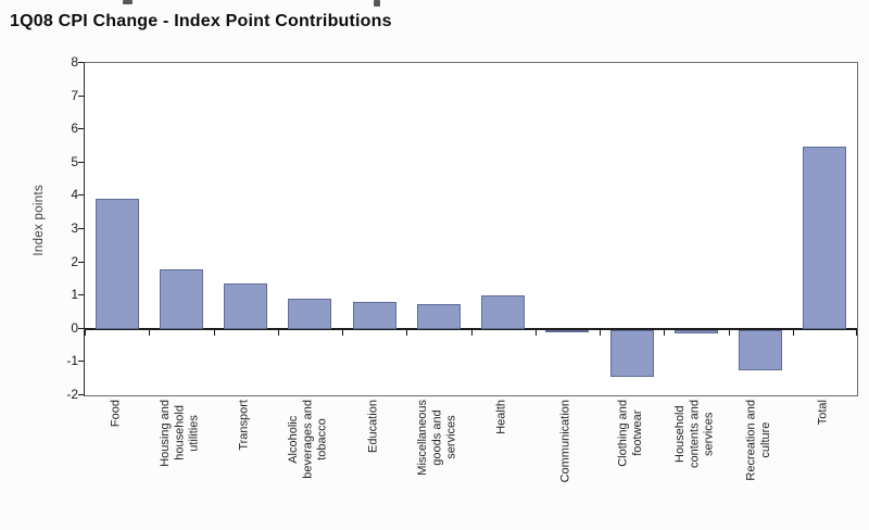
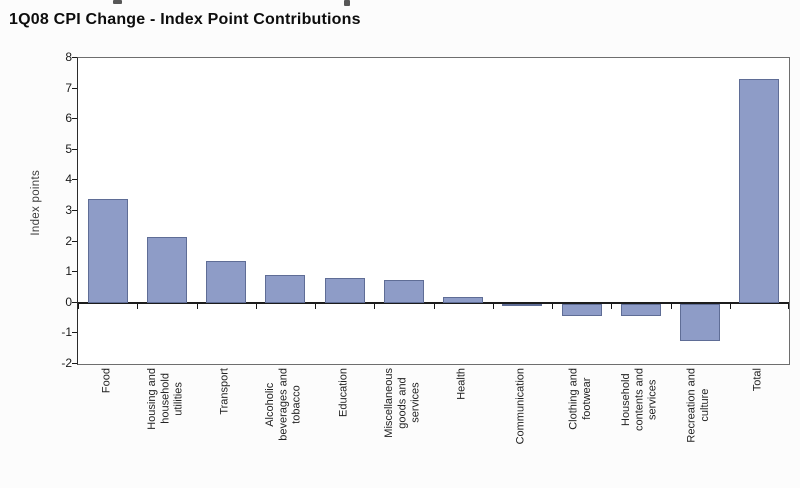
Food: 3.9 -> 3.4
Housing and household utilities: 1.8 -> 2.1
Health: 1.0 -> 0.2
Clothing and footwear: -1.4 -> -0.4
Household contents and services: -0.1 -> -0.4
Total: 5.5 -> 7.3
